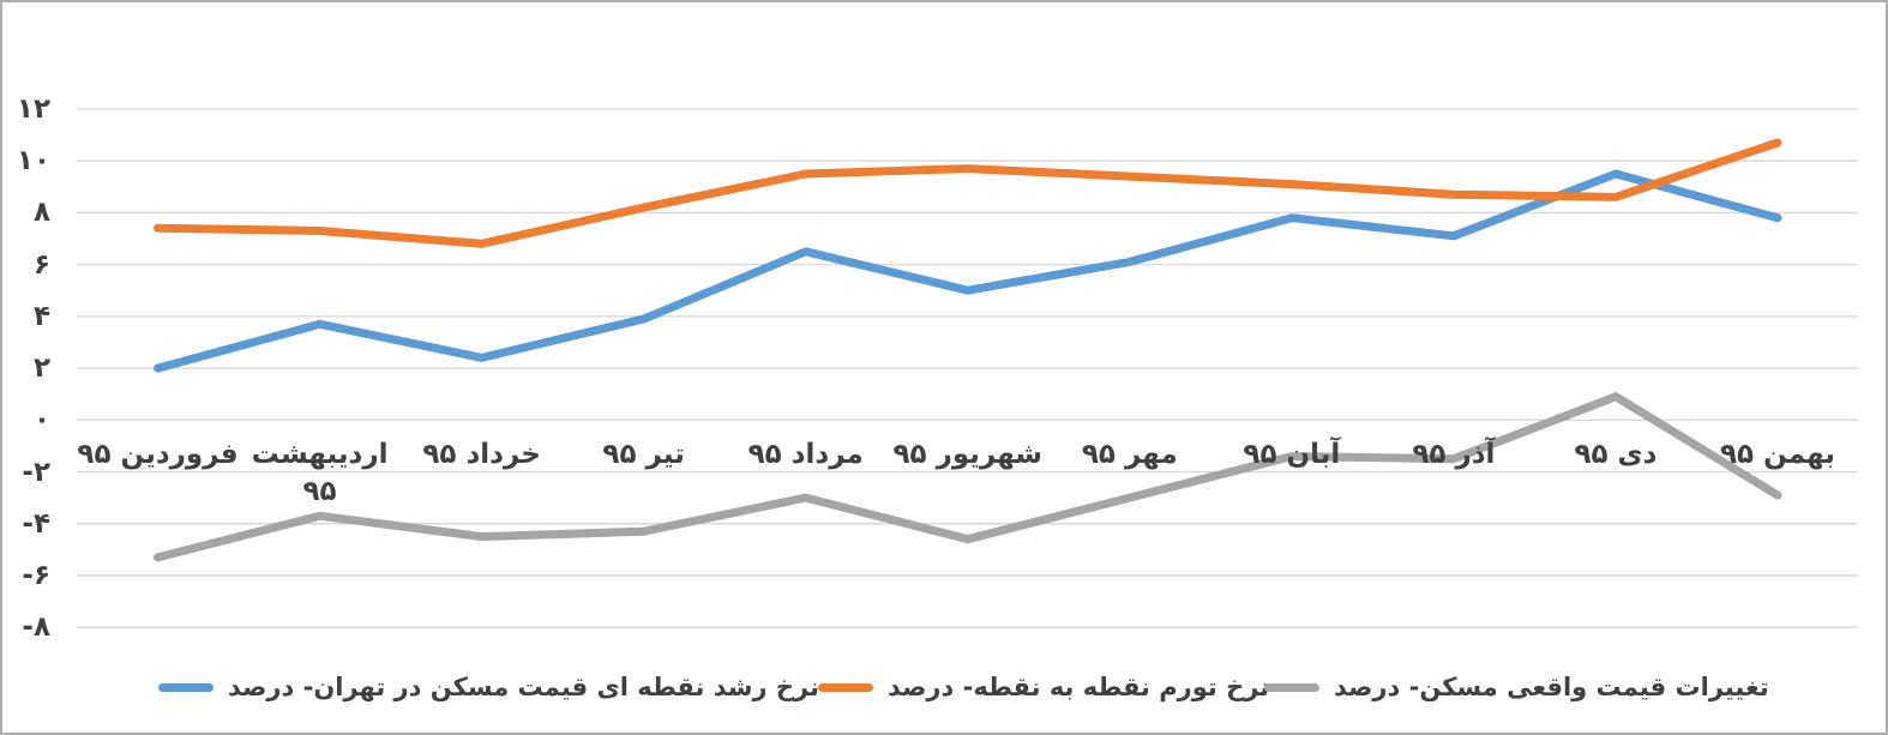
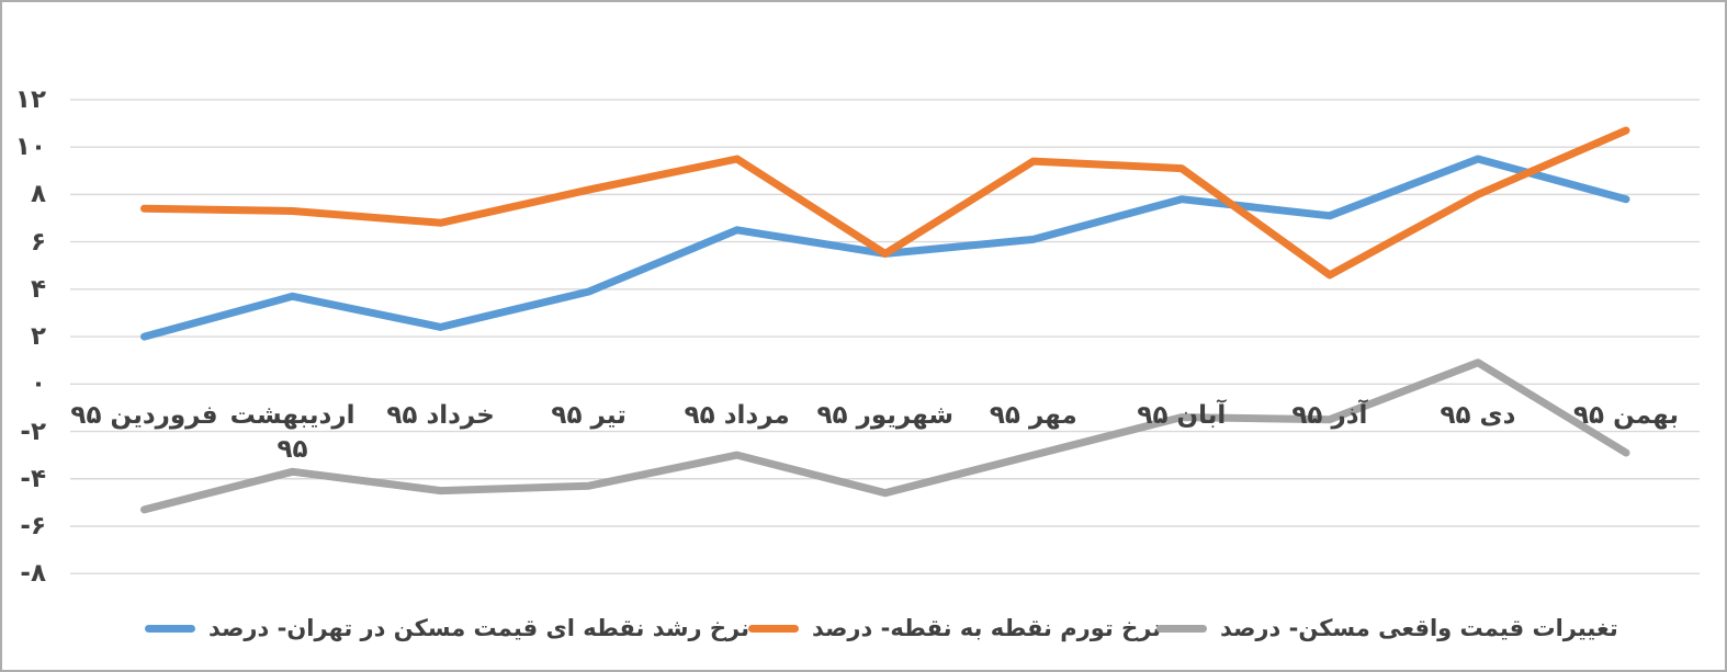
نرخ رشد نقطه ای قیمت مسکن در تهران- درصد/شهریور ۹۵: 5.0 -> 5.5
نرخ تورم نقطه به نقطه- درصد/شهریور ۹۵: 9.7 -> 5.5
نرخ تورم نقطه به نقطه- درصد/آذر ۹۵: 8.7 -> 4.6
نرخ تورم نقطه به نقطه- درصد/دی ۹۵: 8.6 -> 8.0
